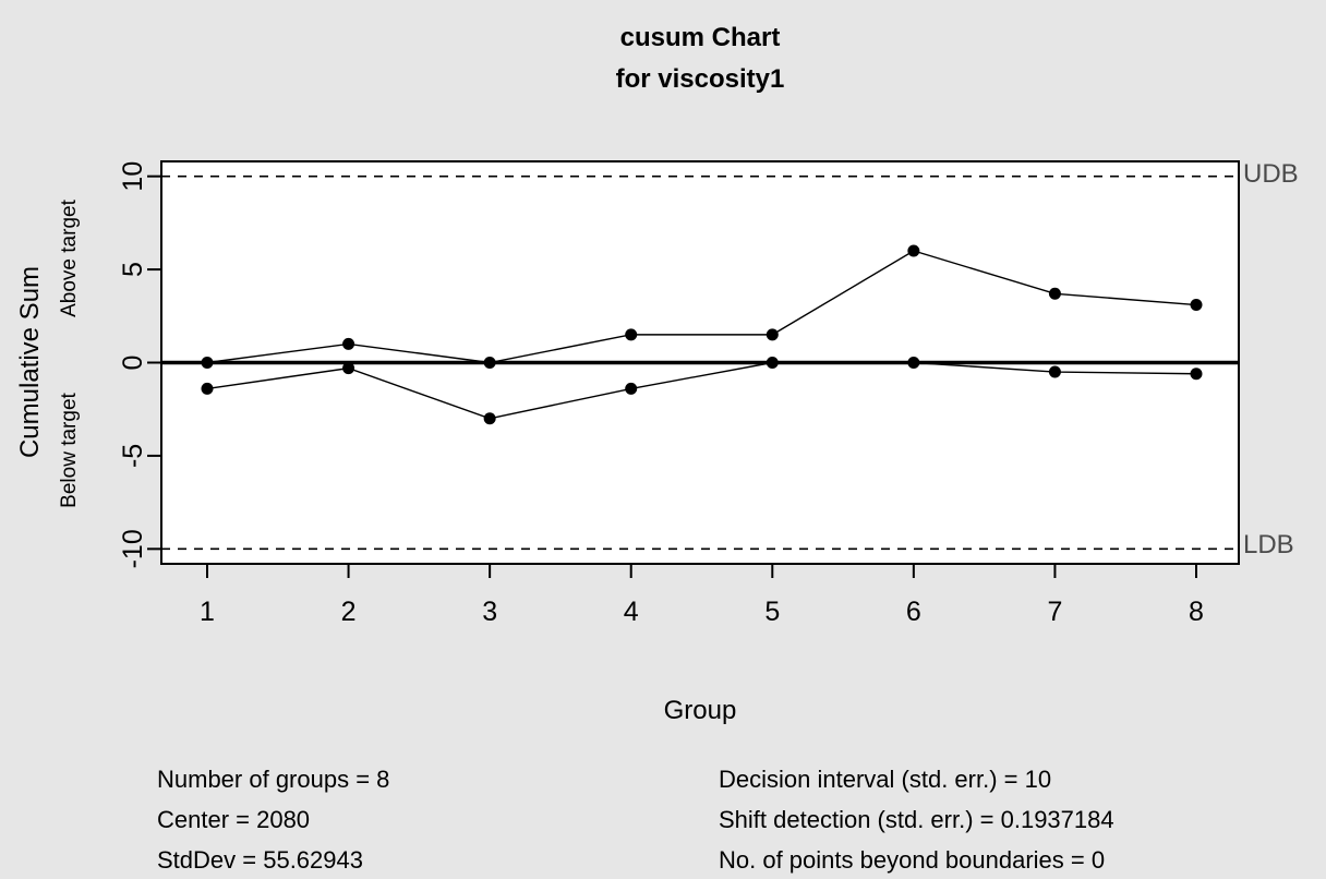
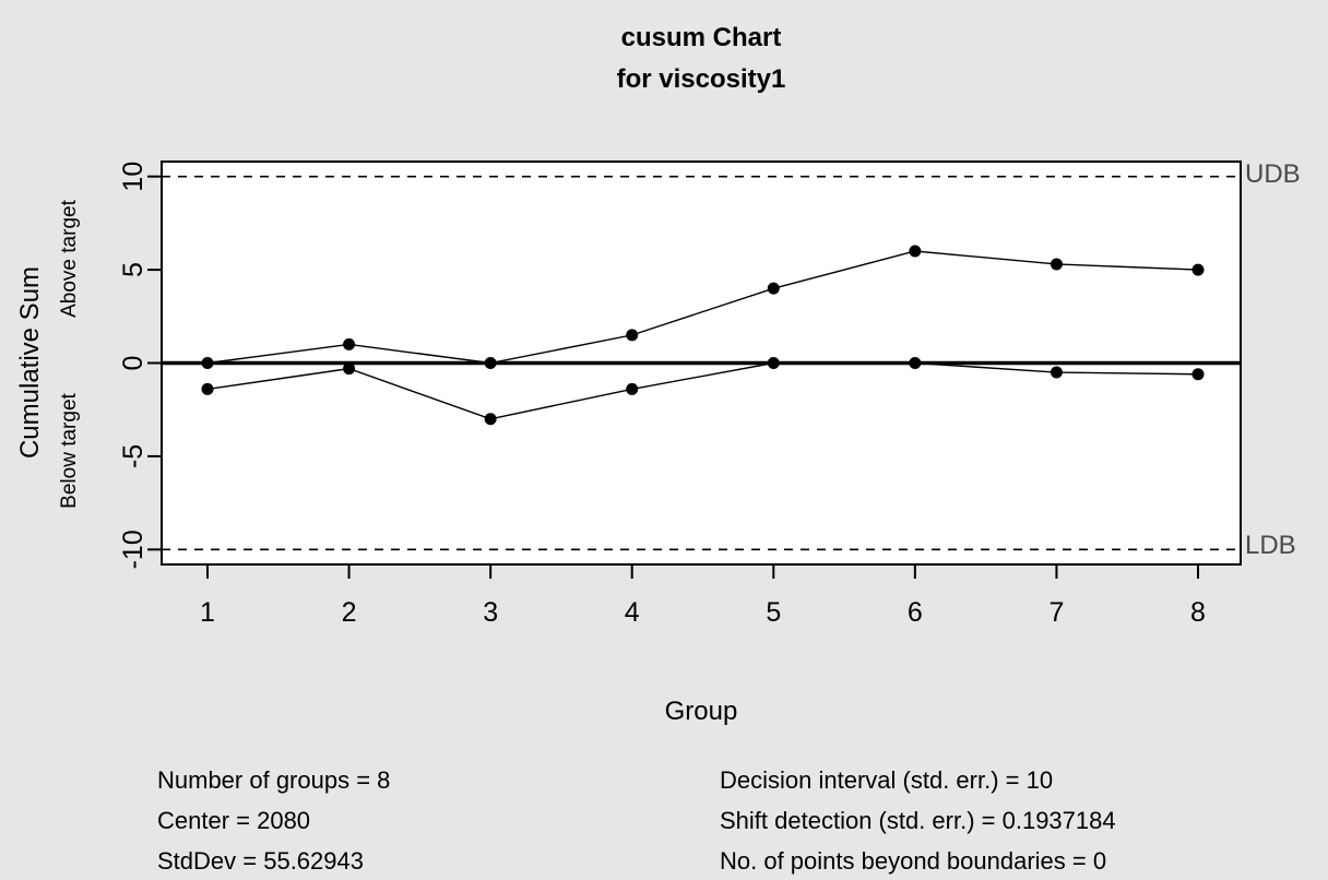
Above target/5: 1.5 -> 4.0
Above target/7: 3.7 -> 5.3
Above target/8: 3.1 -> 5.0
